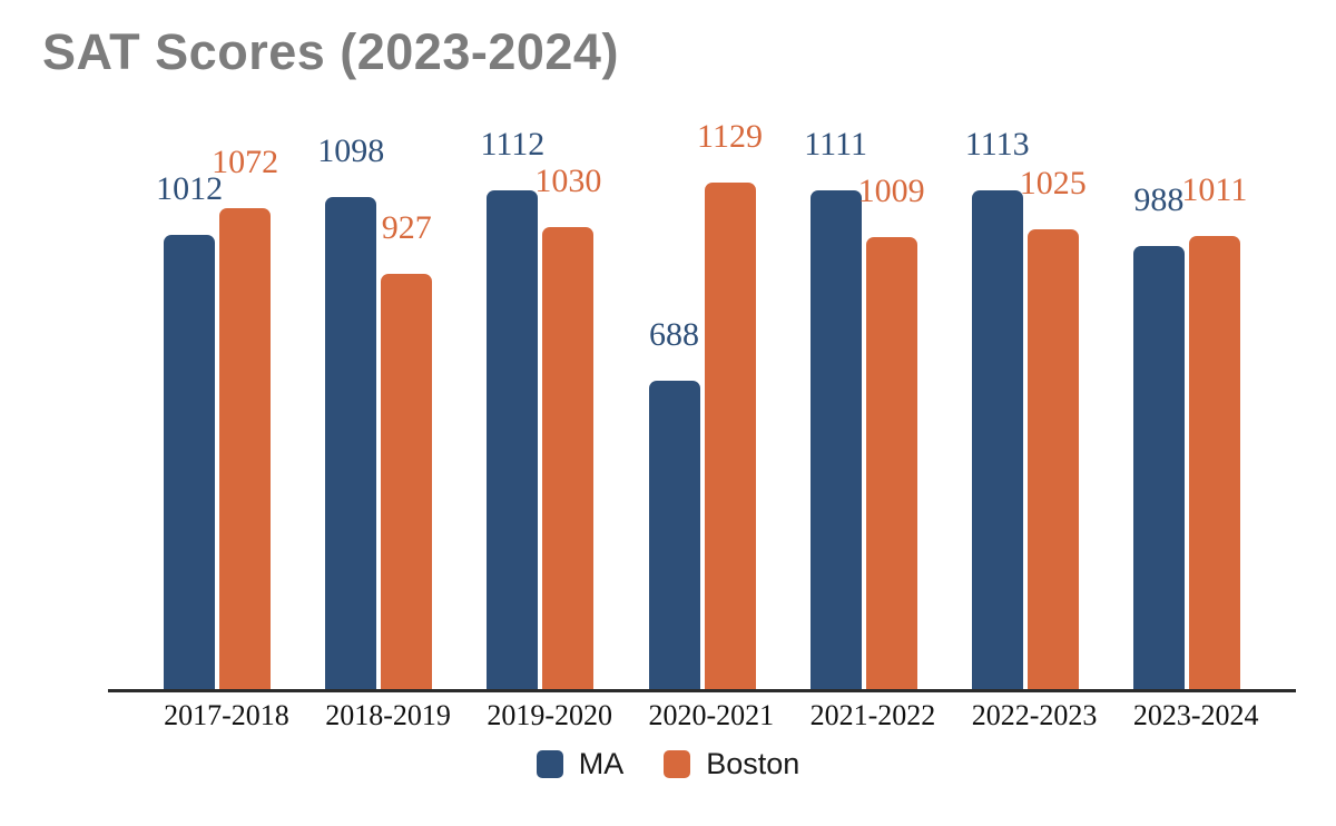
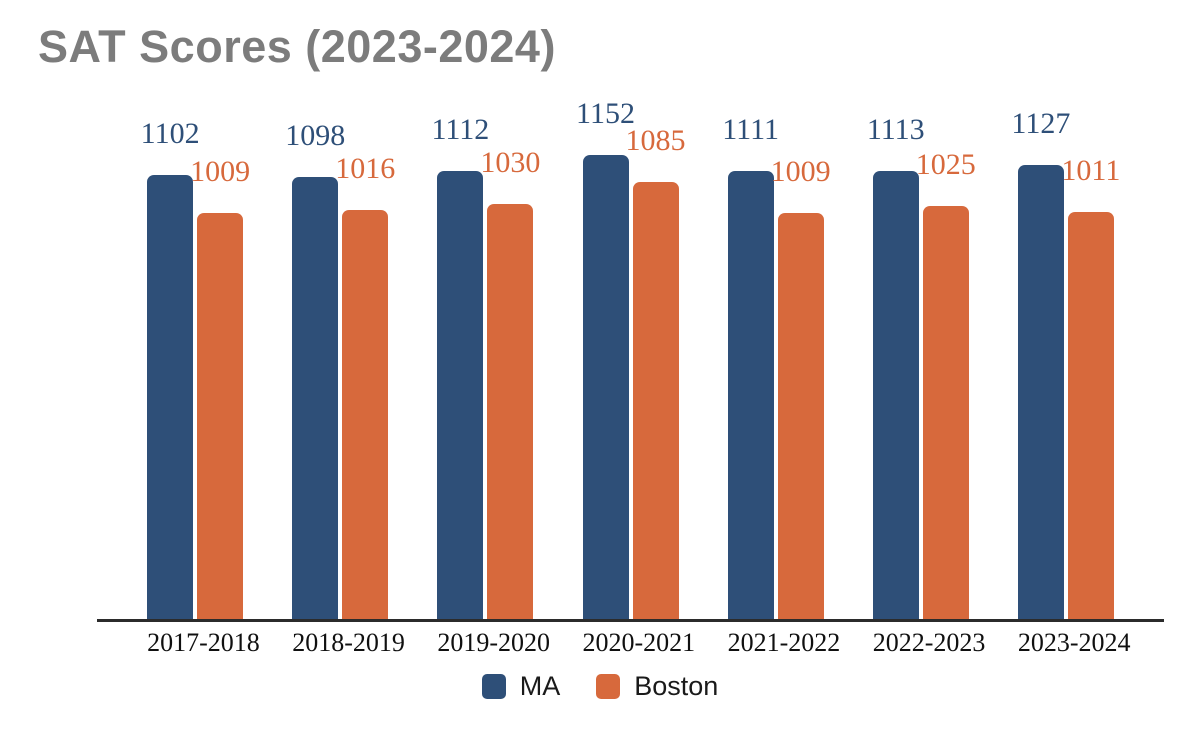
MA/2017-2018: 1012 -> 1102
Boston/2017-2018: 1072 -> 1009
Boston/2018-2019: 927 -> 1016
MA/2020-2021: 688 -> 1152
Boston/2020-2021: 1129 -> 1085
MA/2023-2024: 988 -> 1127
